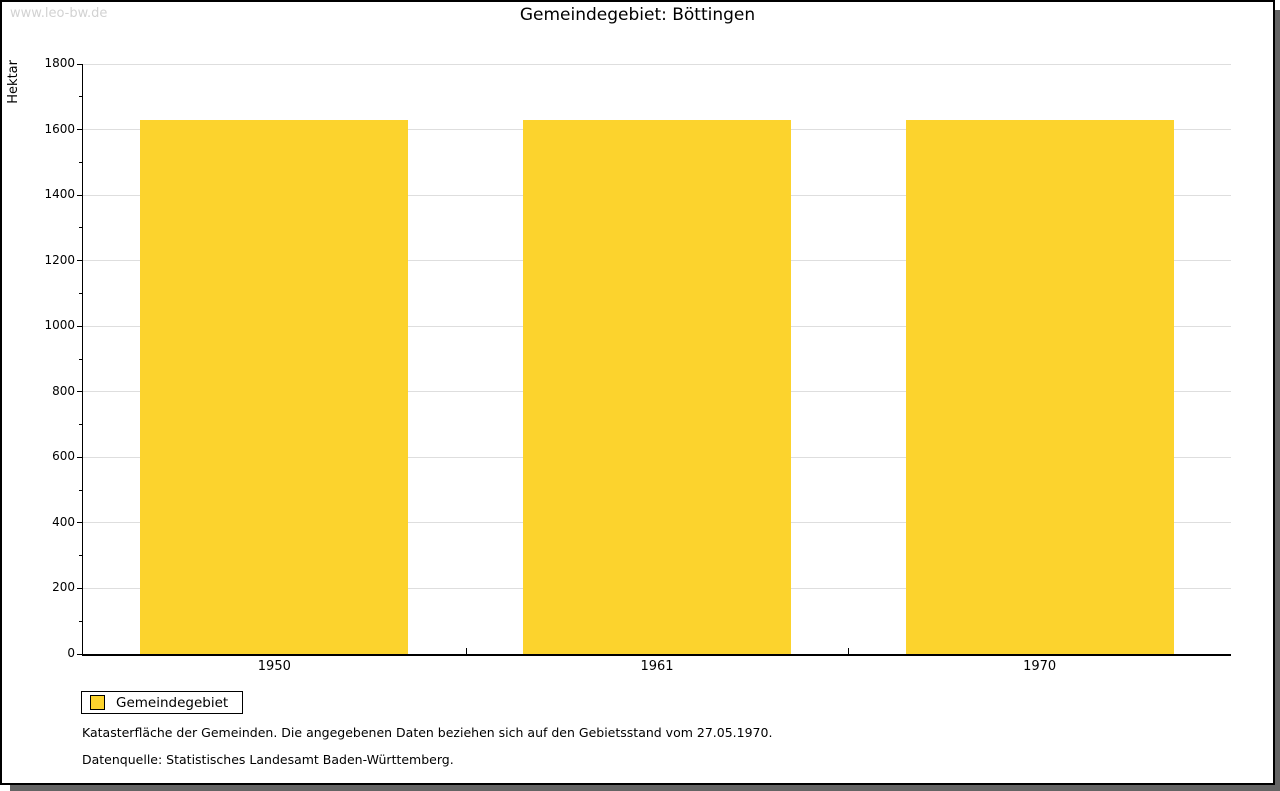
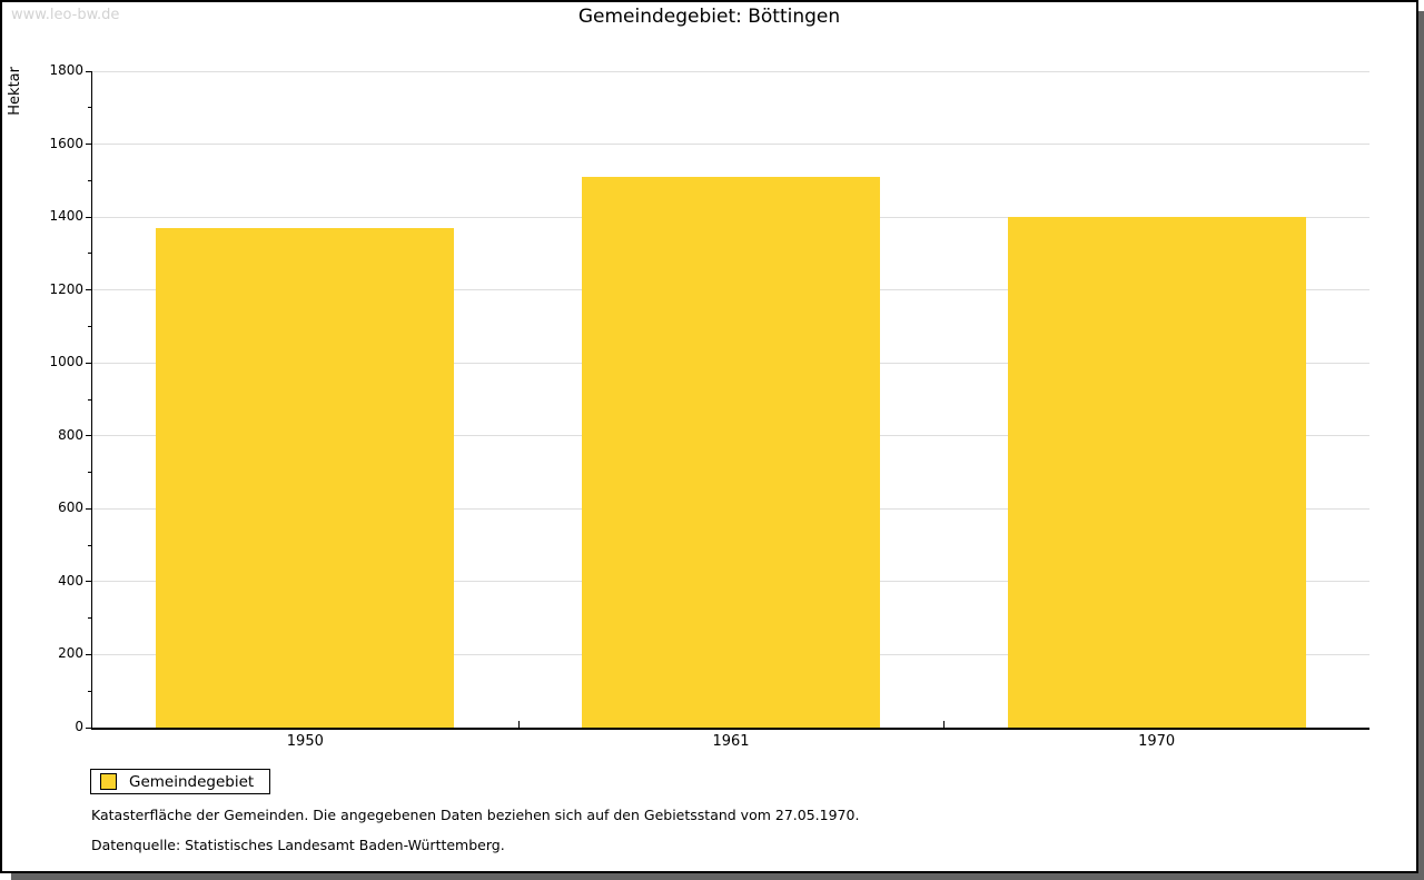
1950: 1630 -> 1370
1961: 1630 -> 1510
1970: 1630 -> 1400
